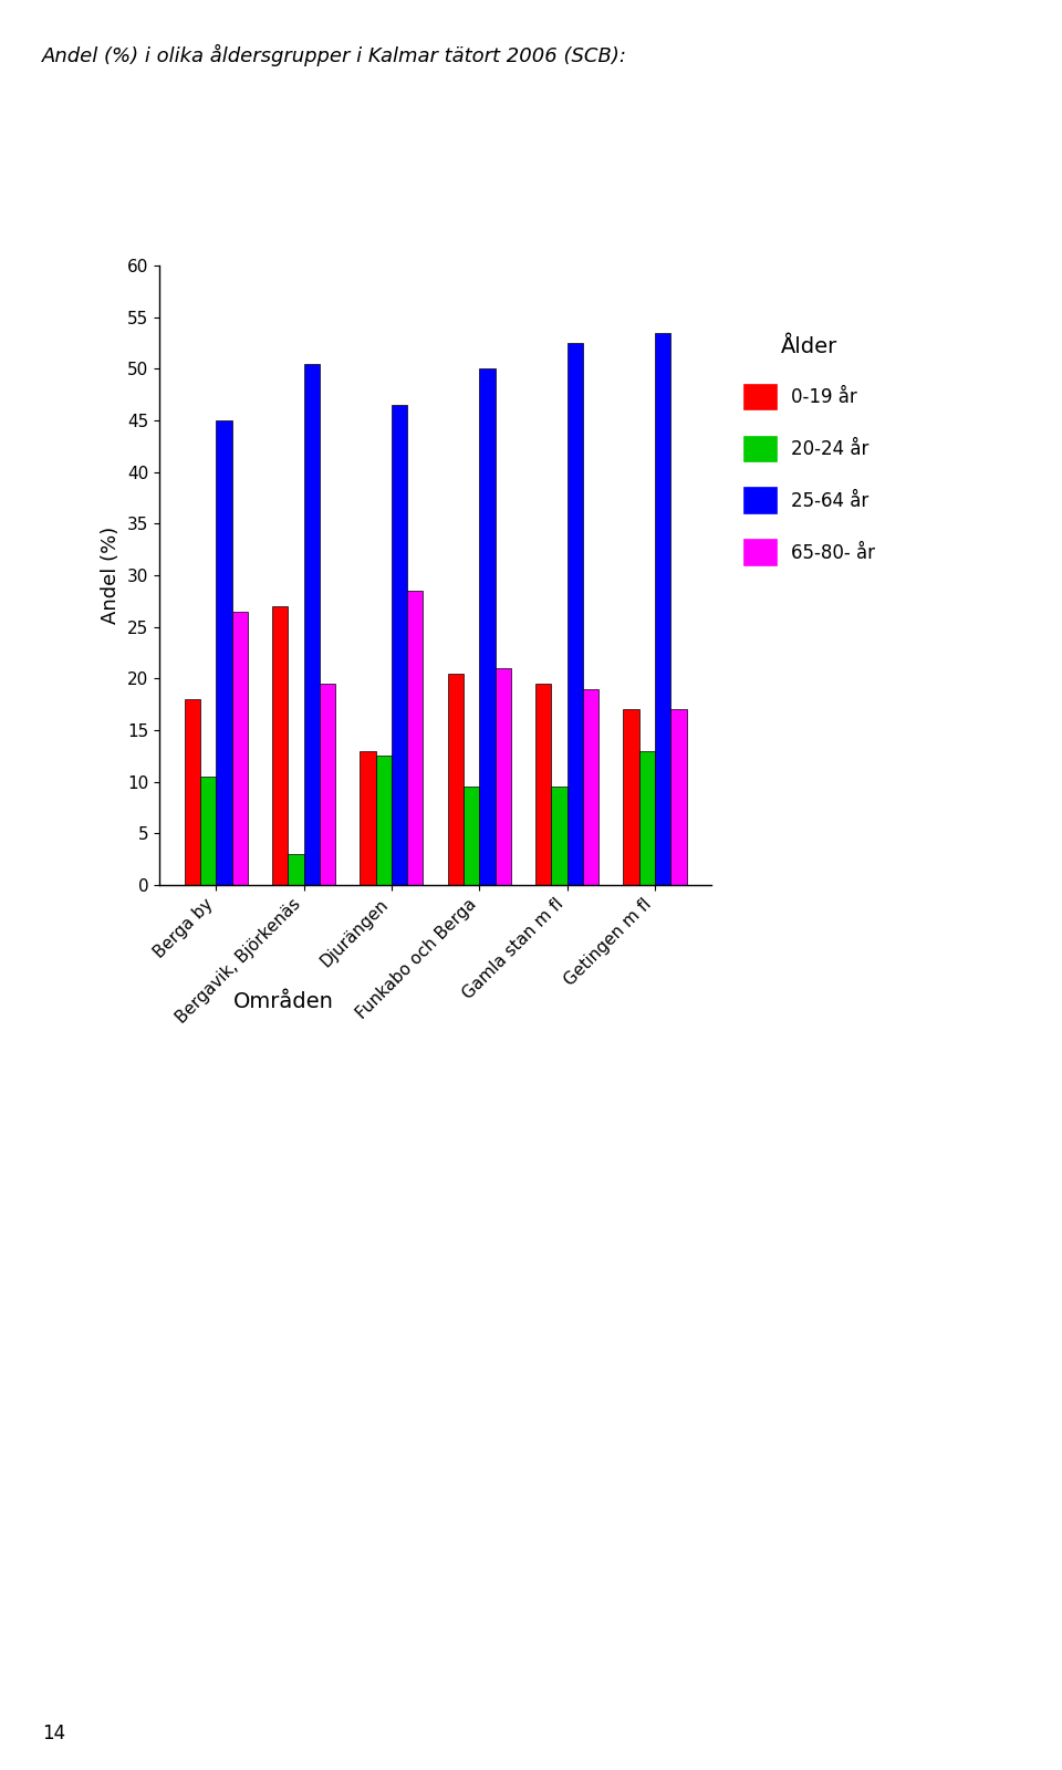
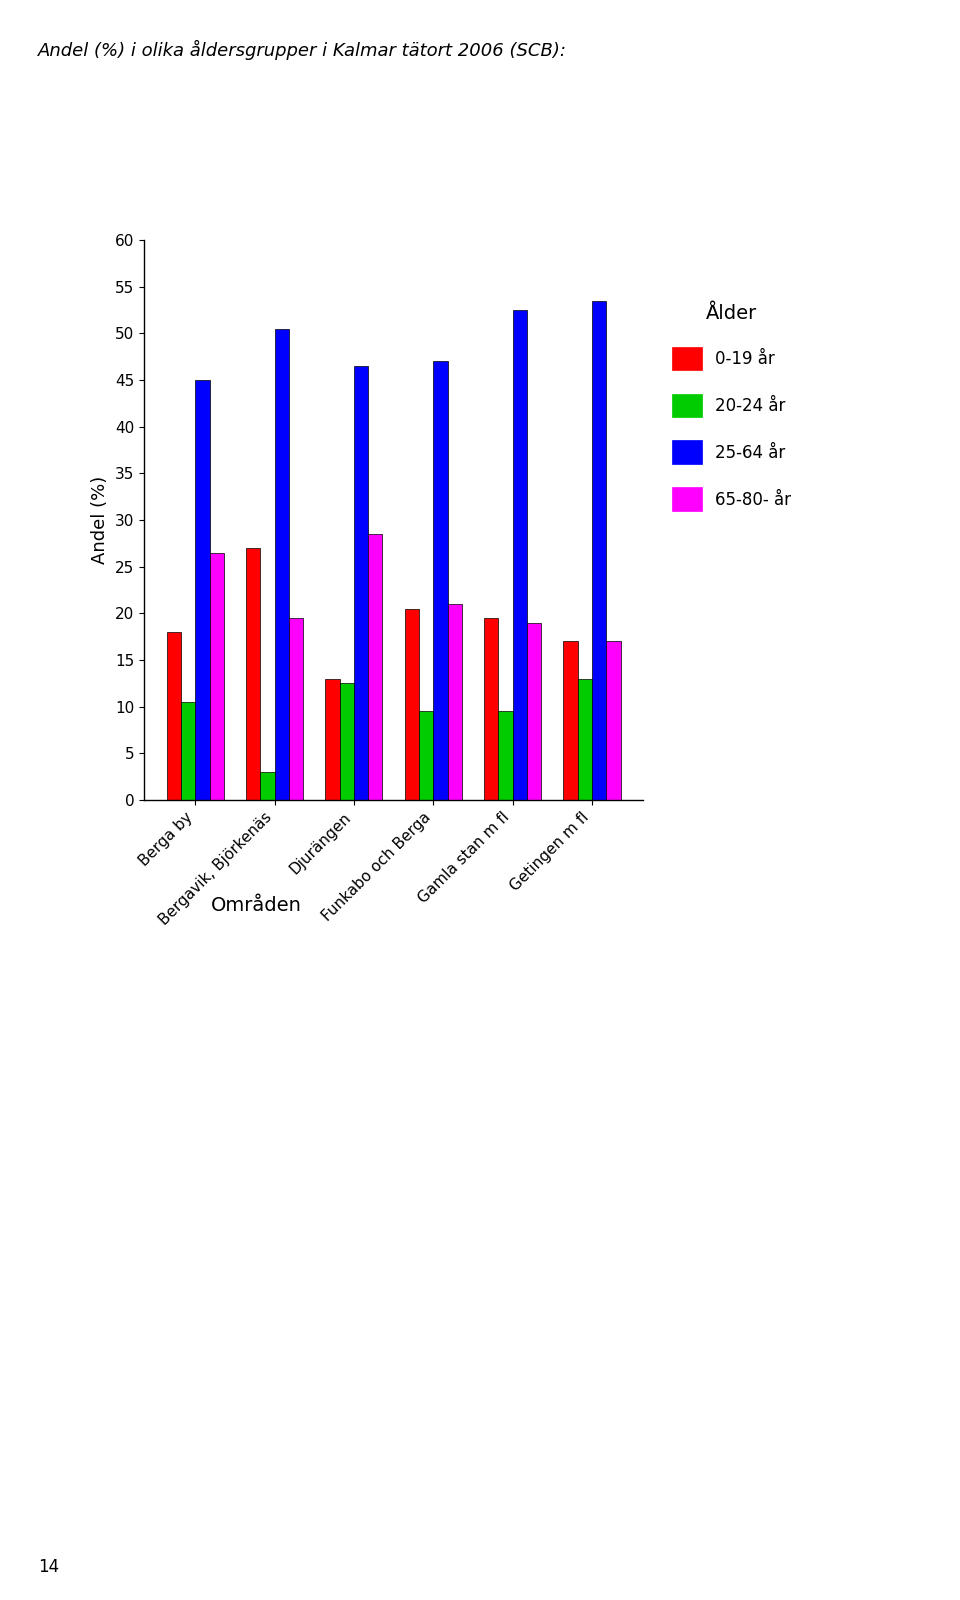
25-64 år/Funkabo och Berga: 50.0 -> 47.0
